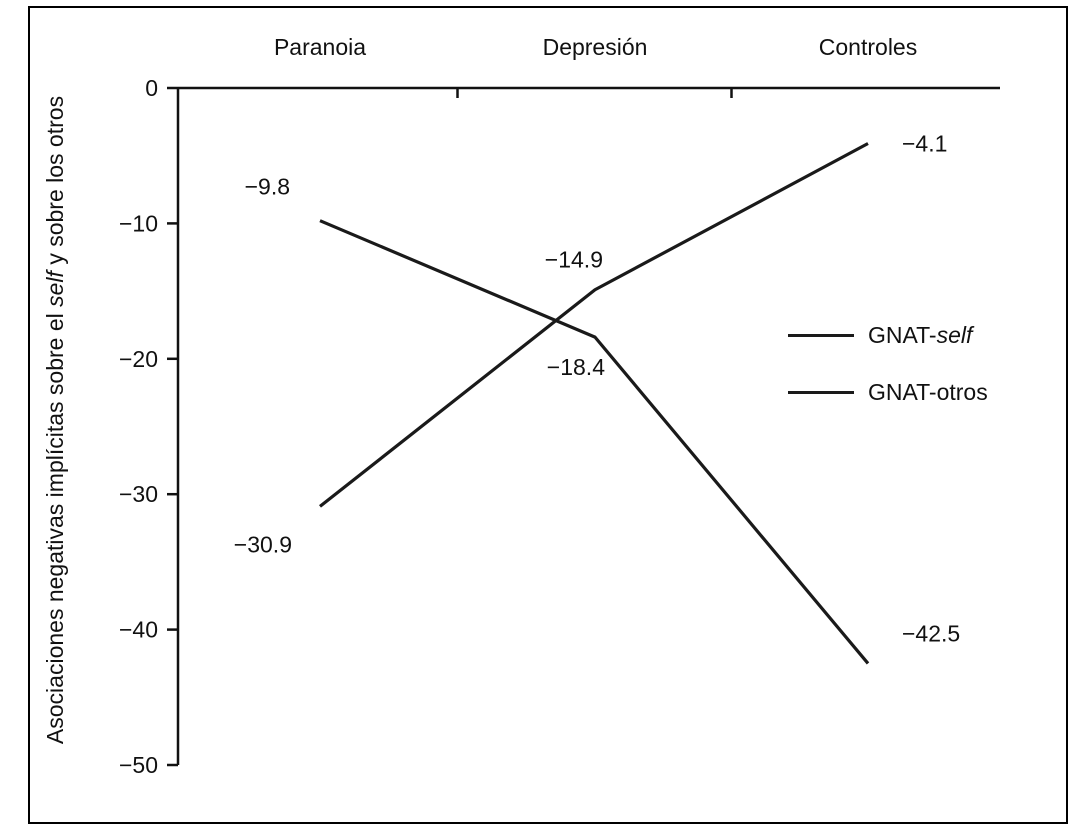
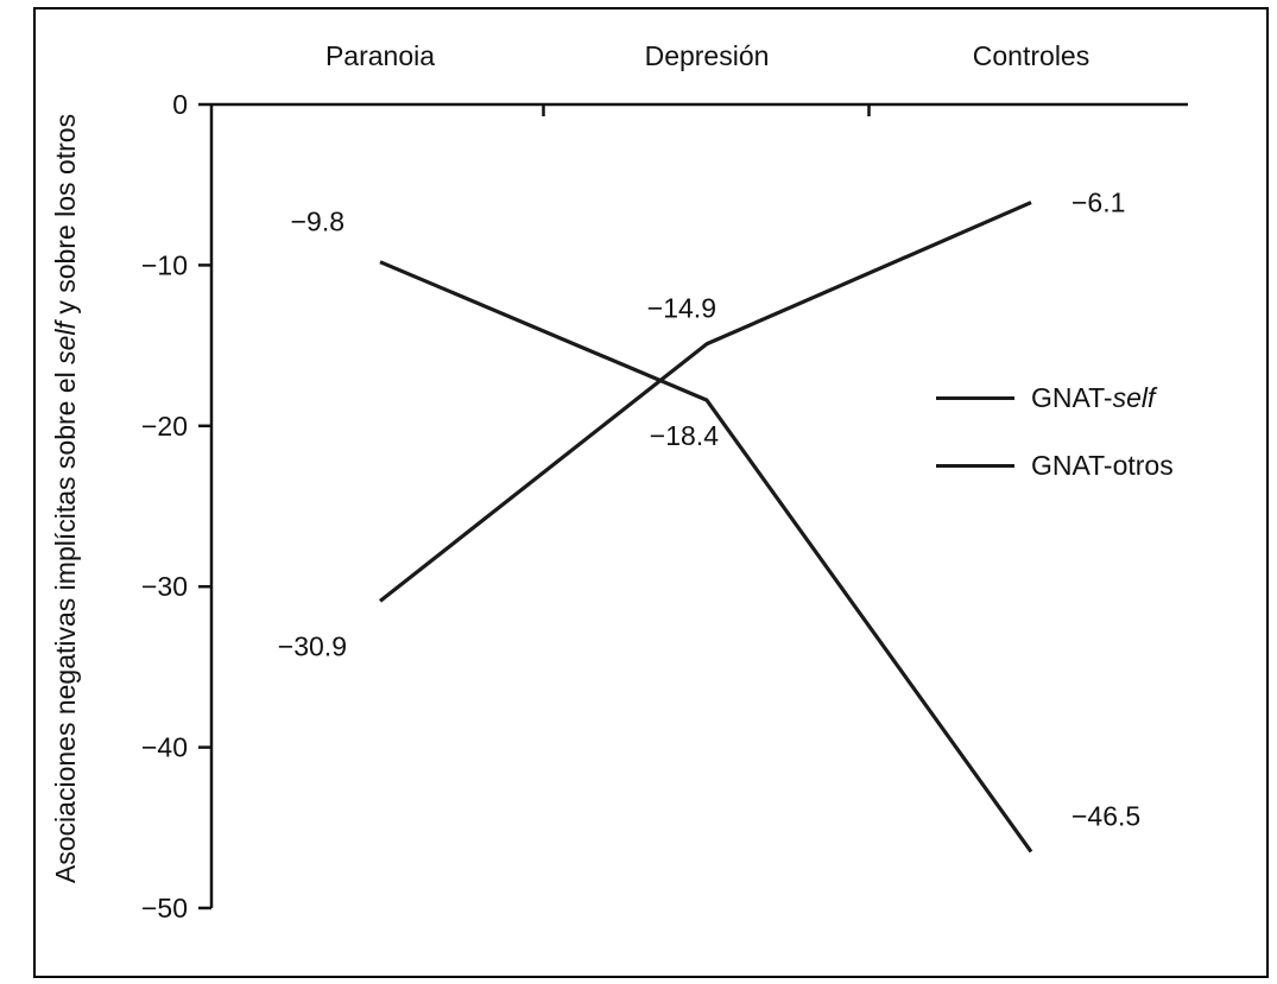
GNAT-self/Controles: −42.5 -> −46.5
GNAT-otros/Controles: −4.1 -> −6.1
